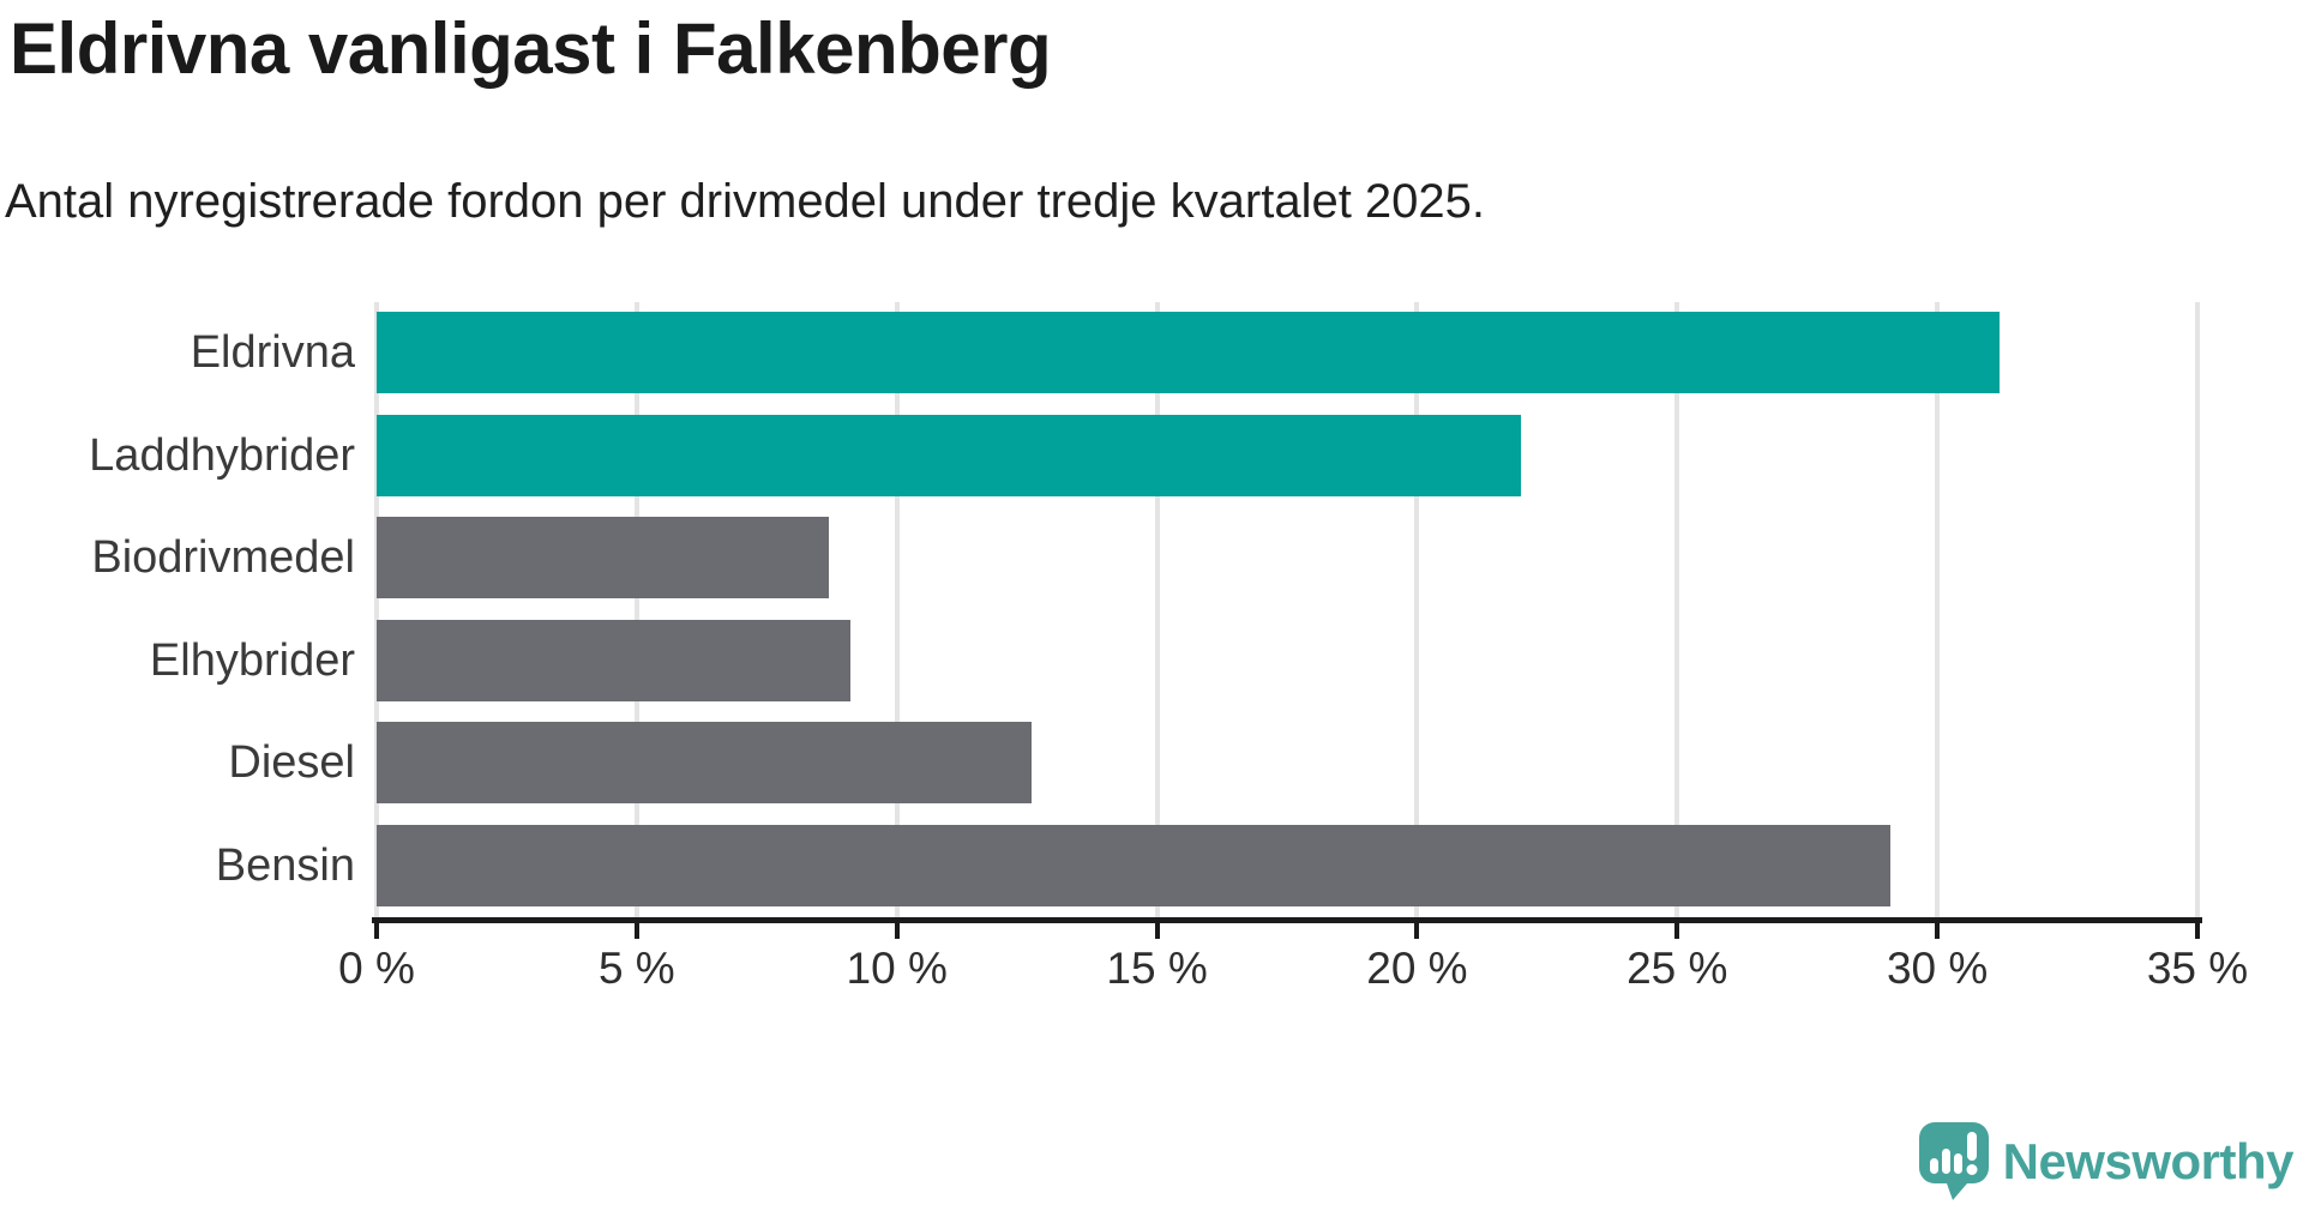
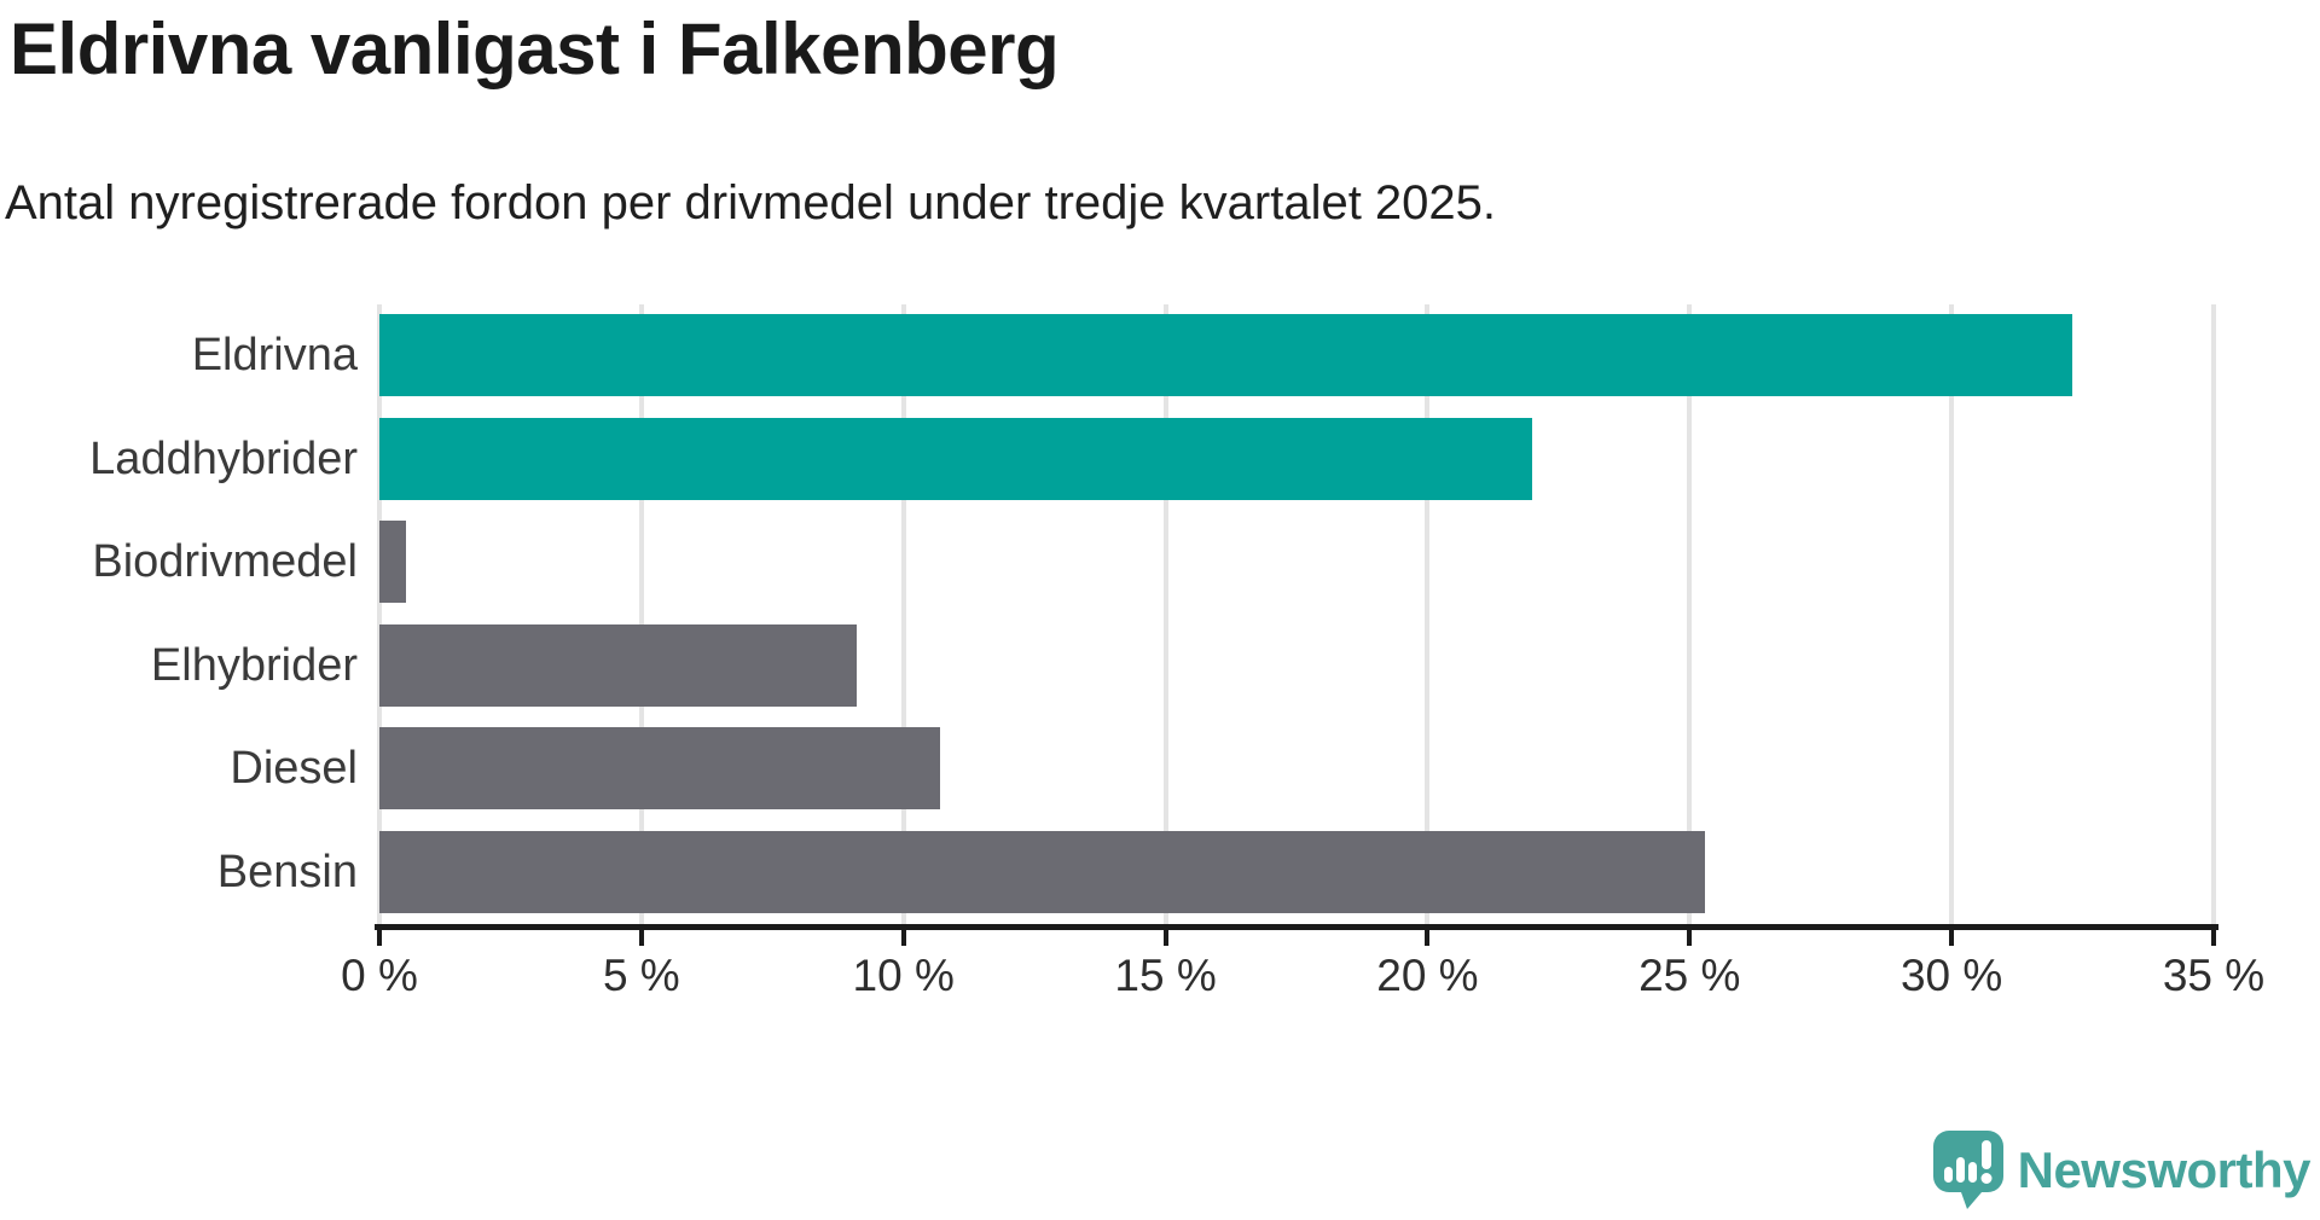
Eldrivna: 31.2% -> 32.3%
Biodrivmedel: 8.7% -> 0.5%
Diesel: 12.6% -> 10.7%
Bensin: 29.1% -> 25.3%
